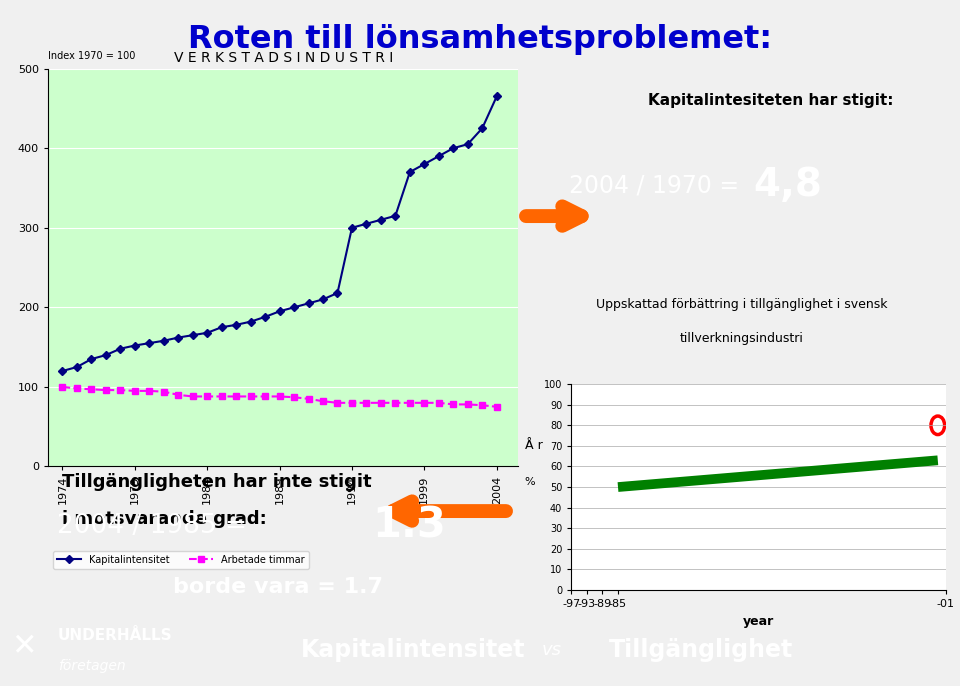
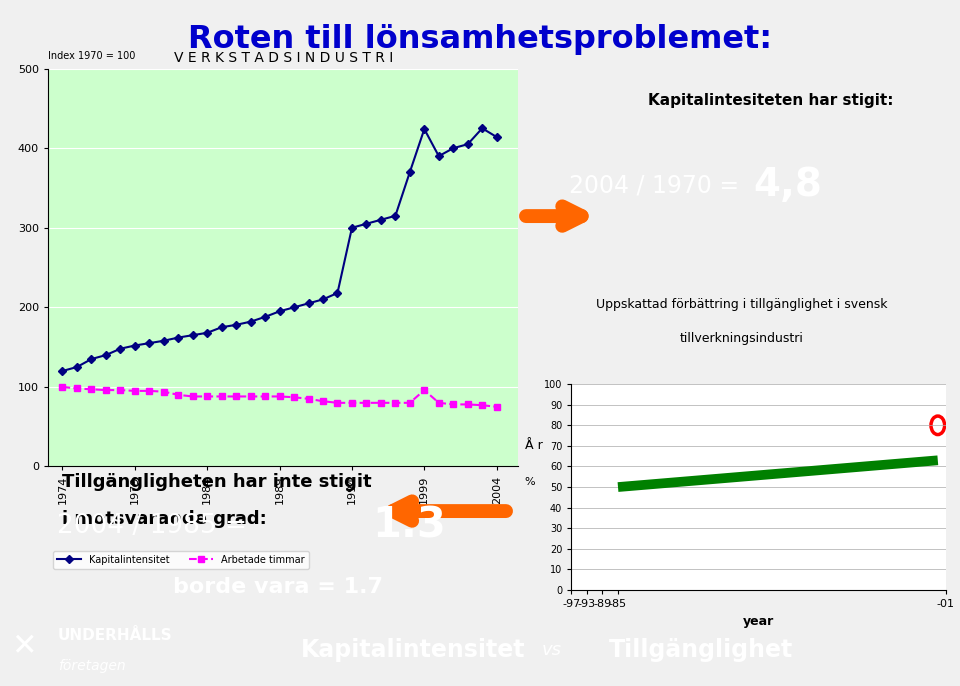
Kapitalintensitet/1999: 380 -> 424
Arbetade timmar/1999: 80 -> 96
Kapitalintensitet/2004: 465 -> 414
